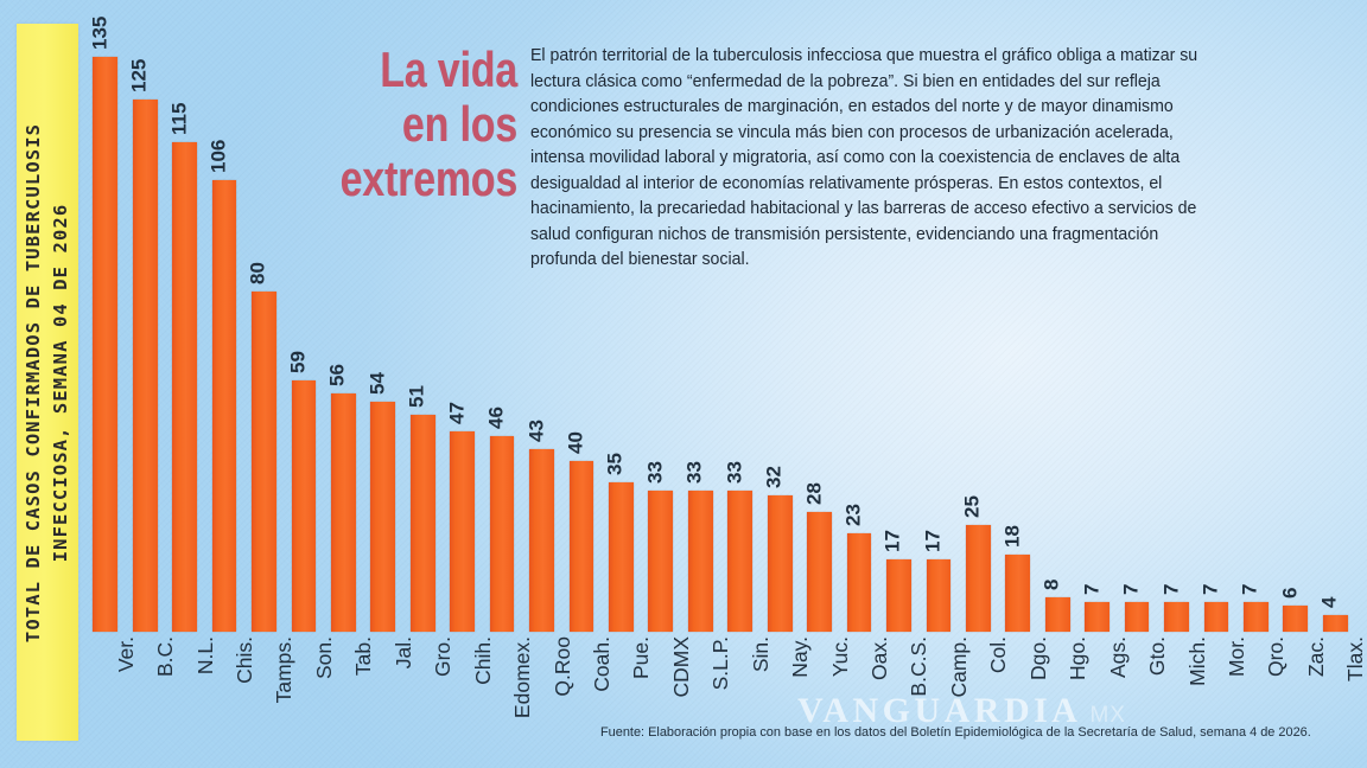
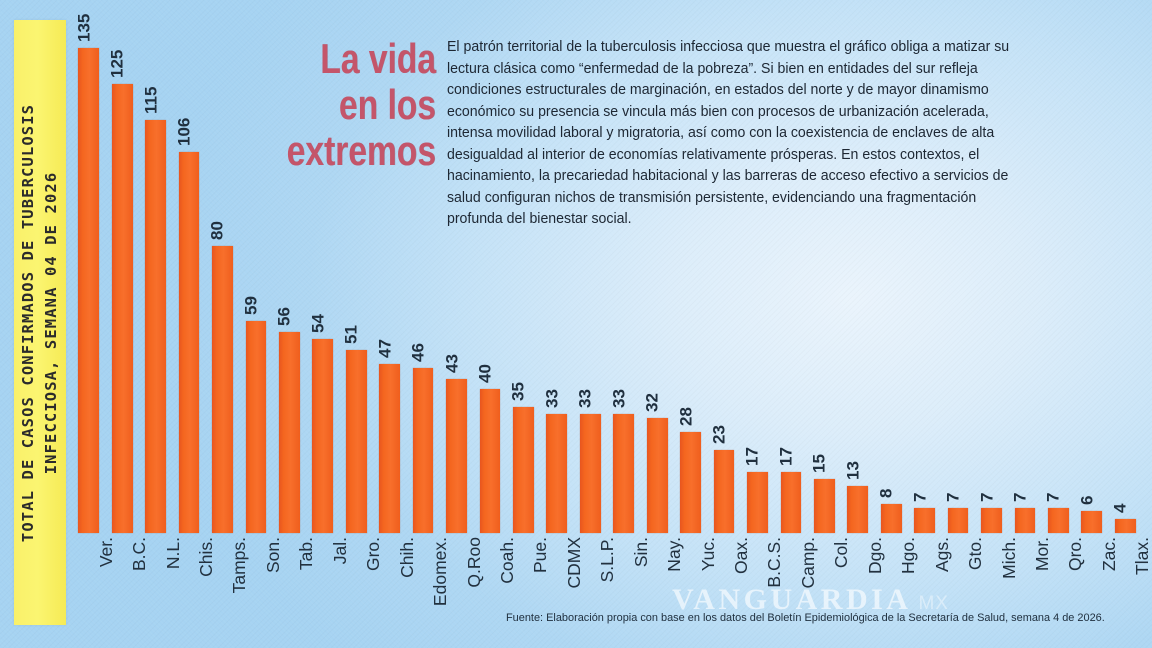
Col.: 25 -> 15
Dgo.: 18 -> 13
